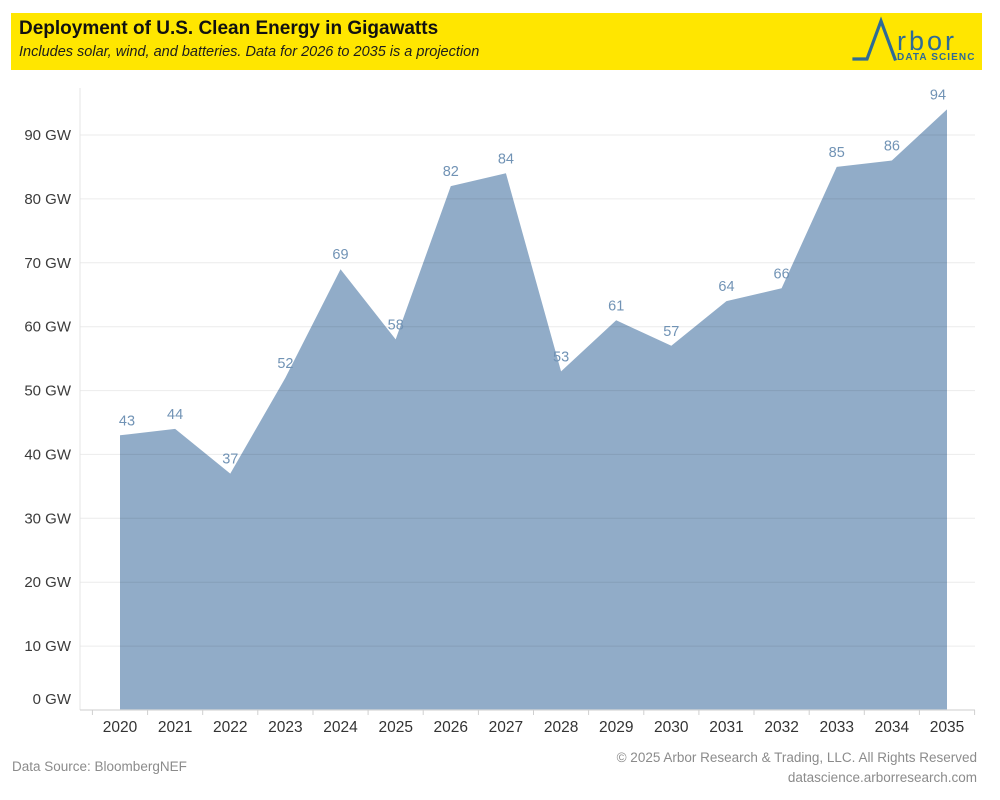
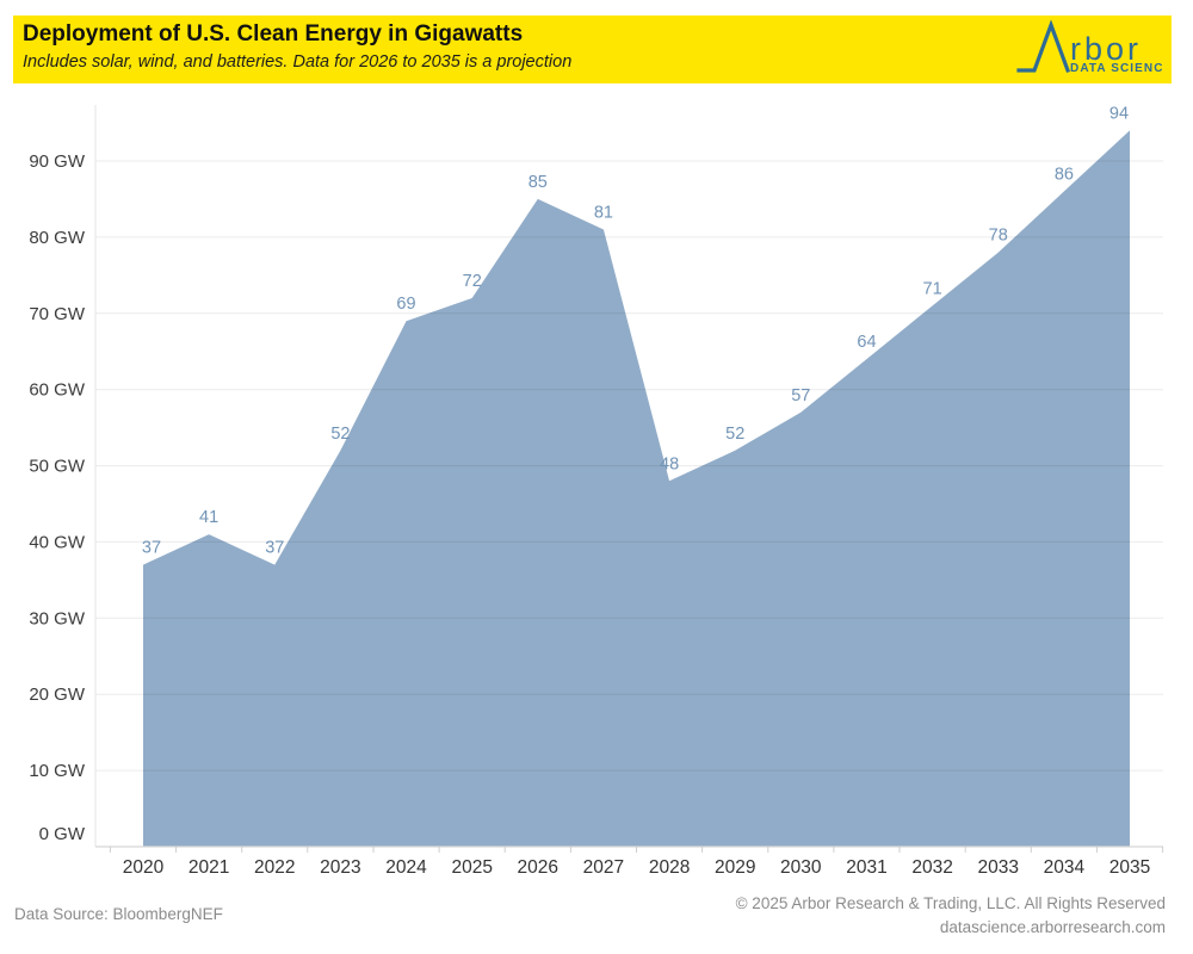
2020: 43 -> 37
2021: 44 -> 41
2025: 58 -> 72
2026: 82 -> 85
2027: 84 -> 81
2028: 53 -> 48
2029: 61 -> 52
2032: 66 -> 71
2033: 85 -> 78
